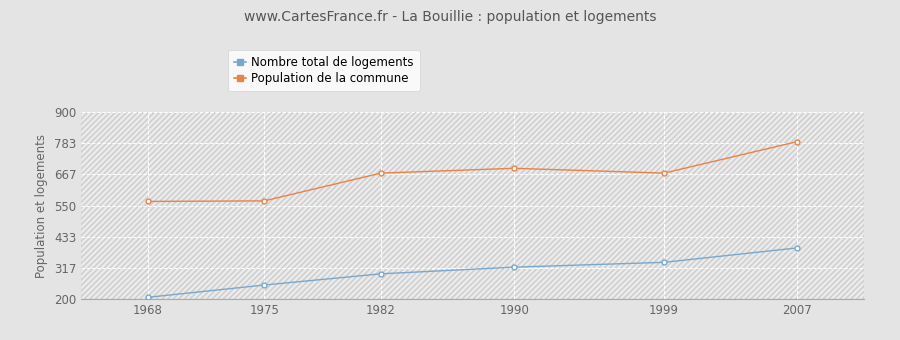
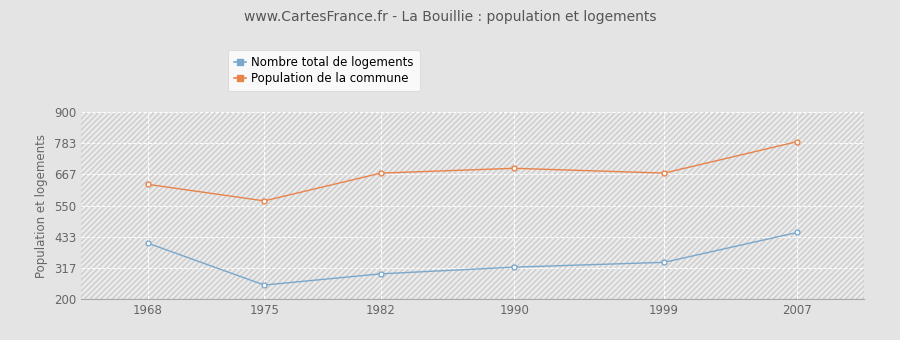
Nombre total de logements/1968: 207 -> 410
Population de la commune/1968: 566 -> 630
Nombre total de logements/2007: 392 -> 450
